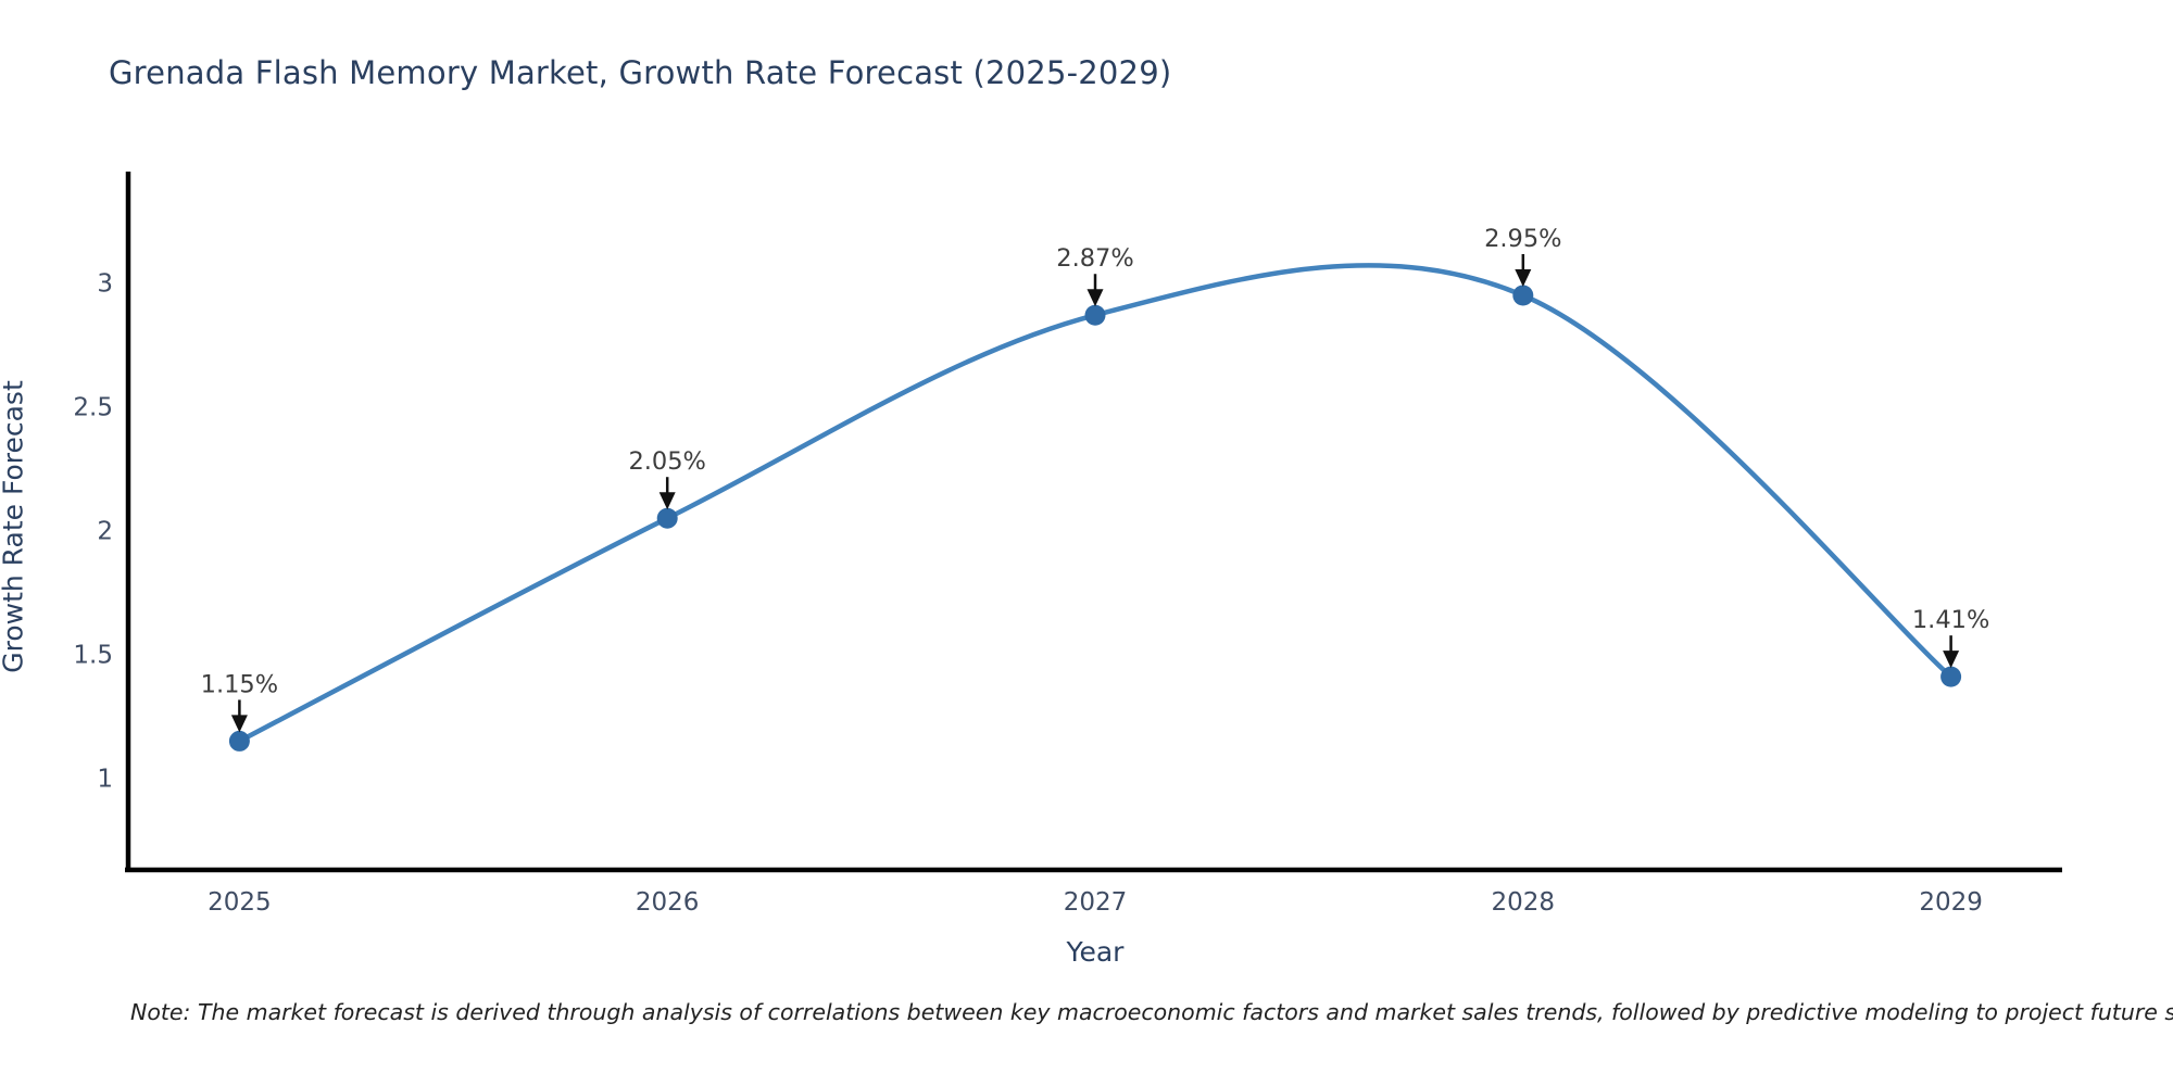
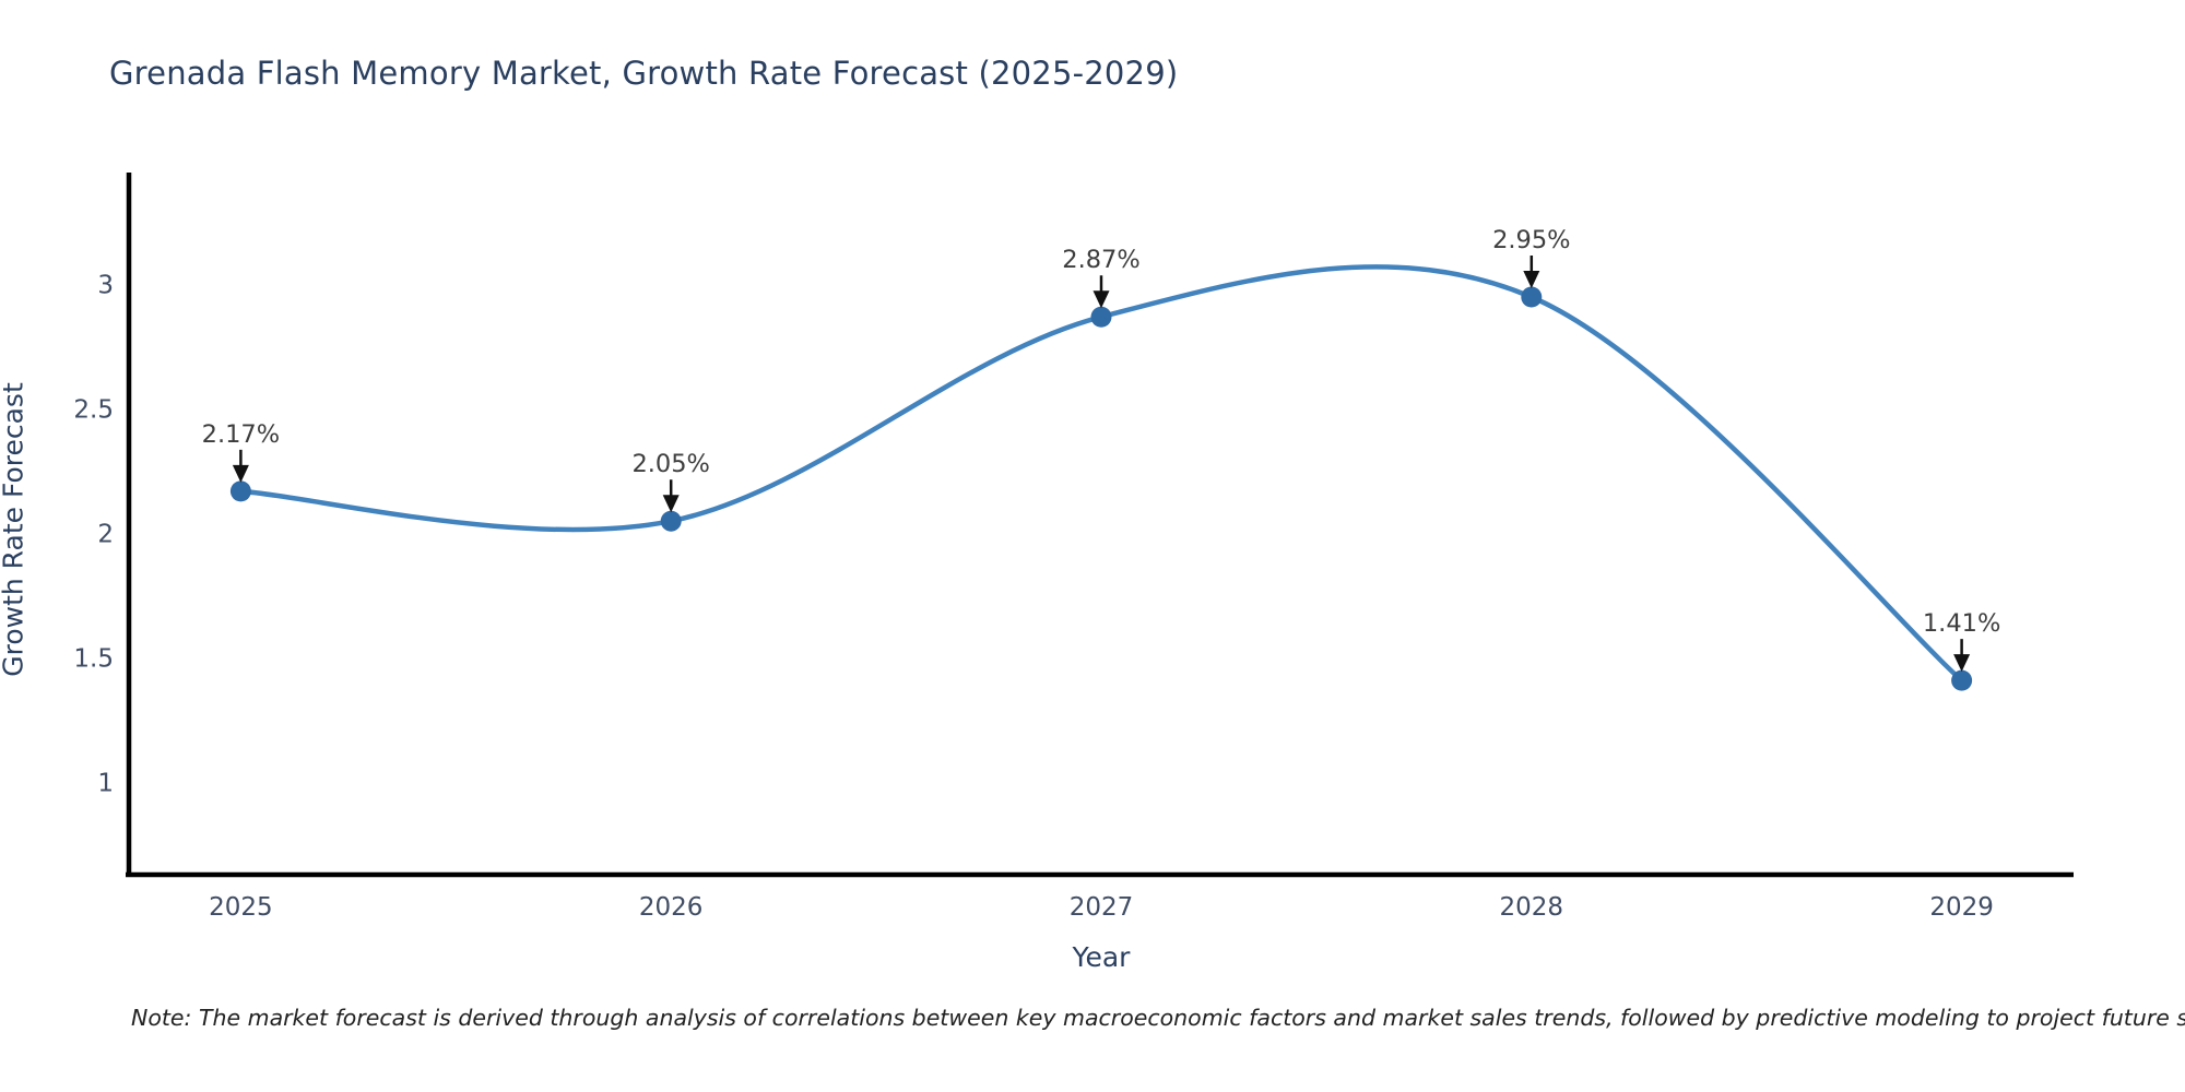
2025: 1.15% -> 2.17%
